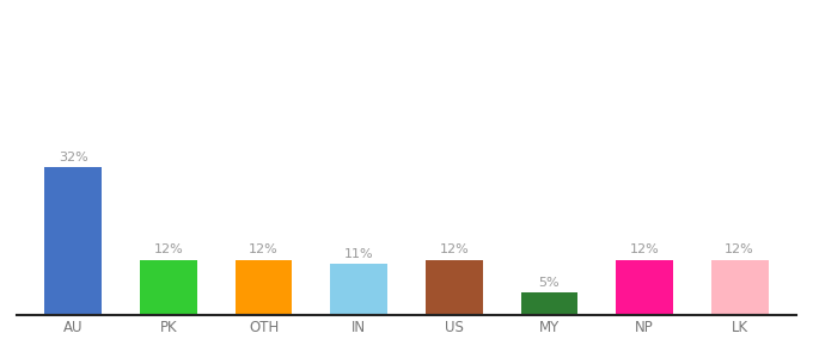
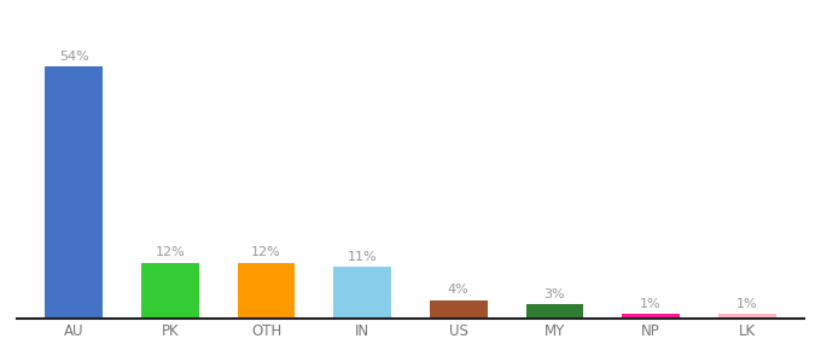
AU: 32% -> 54%
US: 12% -> 4%
MY: 5% -> 3%
NP: 12% -> 1%
LK: 12% -> 1%
